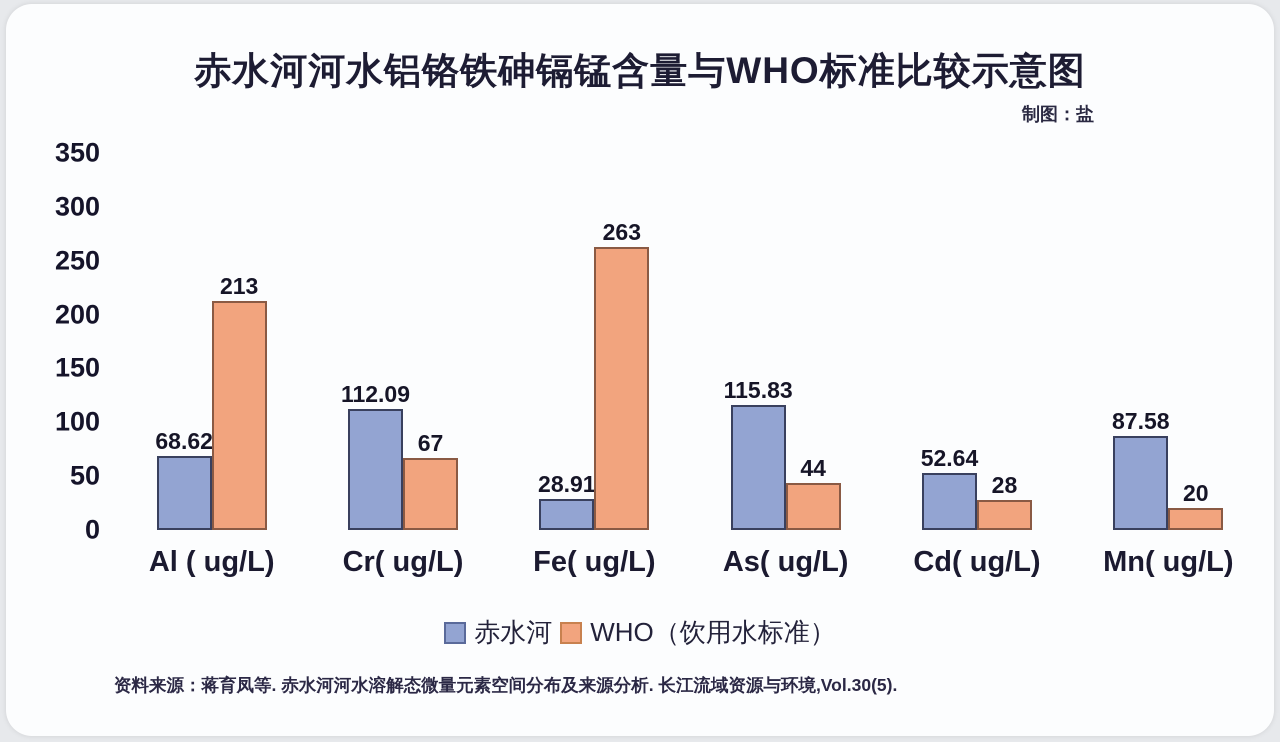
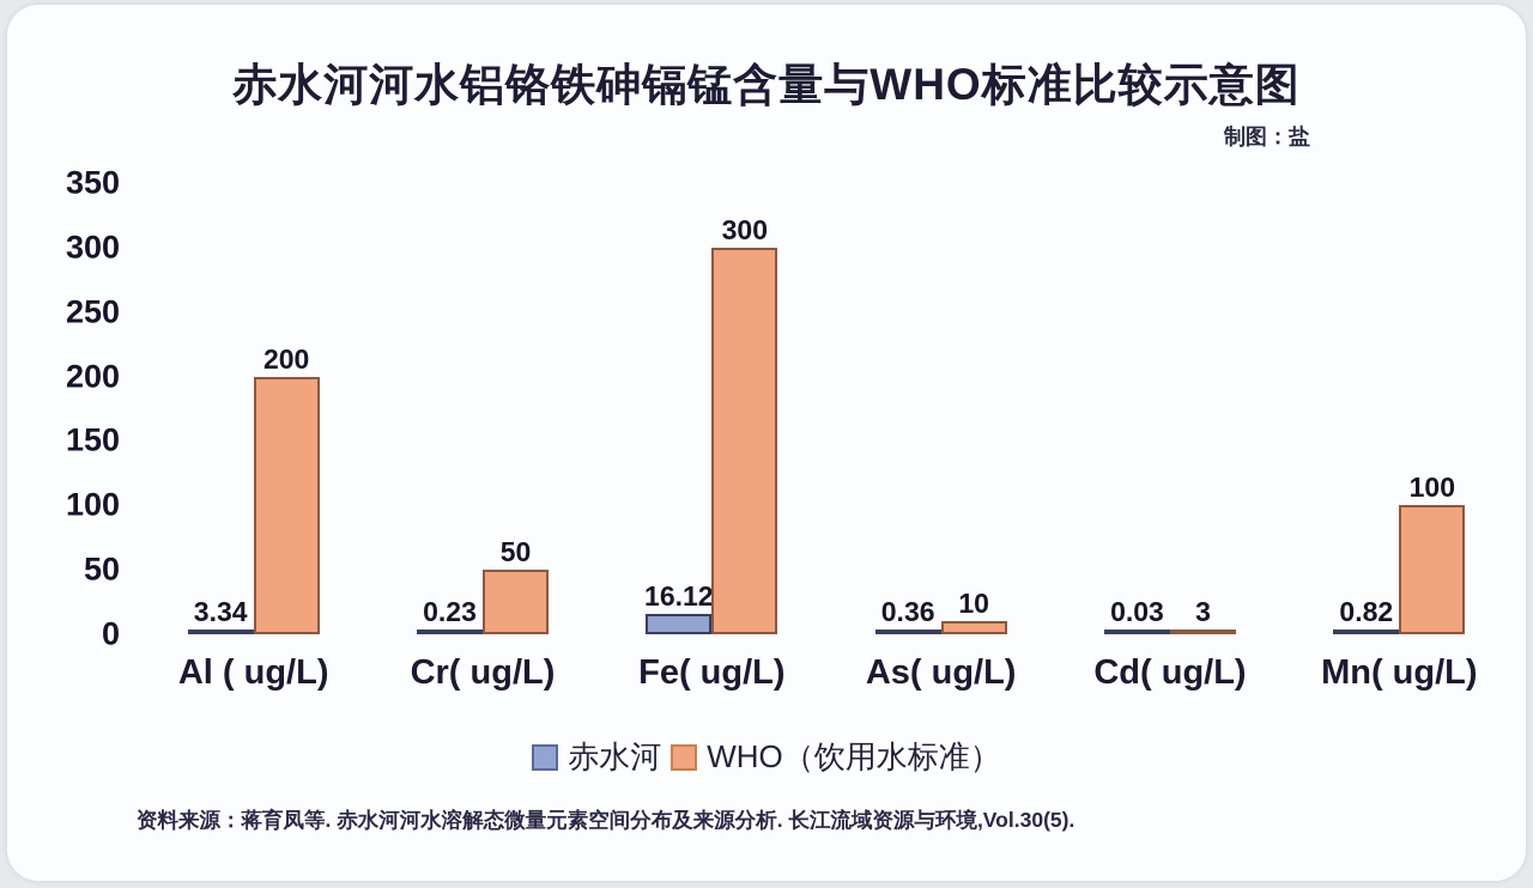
赤水河/Al ( ug/L): 68.62 -> 3.34
WHO（饮用水标准）/Al ( ug/L): 213 -> 200
赤水河/Cr( ug/L): 112.09 -> 0.23
WHO（饮用水标准）/Cr( ug/L): 67 -> 50
赤水河/Fe( ug/L): 28.91 -> 16.12
WHO（饮用水标准）/Fe( ug/L): 263 -> 300
赤水河/As( ug/L): 115.83 -> 0.36
WHO（饮用水标准）/As( ug/L): 44 -> 10
赤水河/Cd( ug/L): 52.64 -> 0.03
WHO（饮用水标准）/Cd( ug/L): 28 -> 3
赤水河/Mn( ug/L): 87.58 -> 0.82
WHO（饮用水标准）/Mn( ug/L): 20 -> 100
